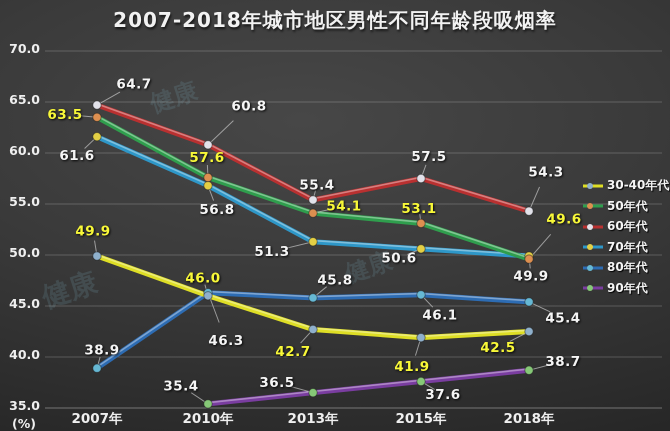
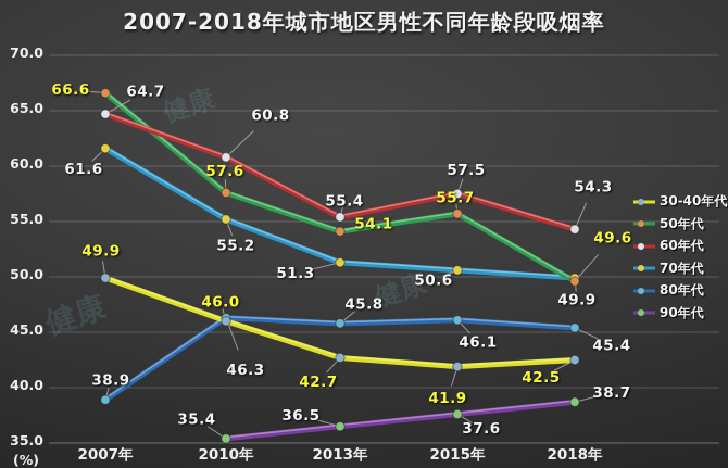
50年代/2007年: 63.5 -> 66.6
70年代/2010年: 56.8 -> 55.2
50年代/2015年: 53.1 -> 55.7
